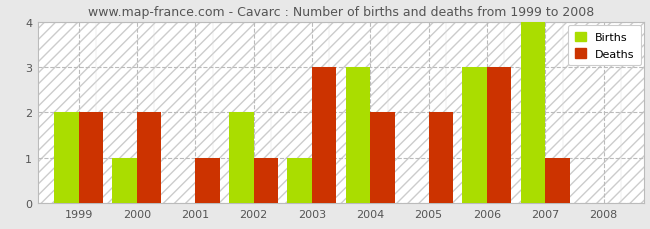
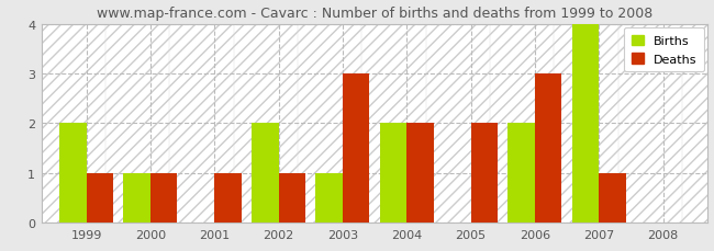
Deaths/1999: 2 -> 1
Deaths/2000: 2 -> 1
Births/2004: 3 -> 2
Births/2006: 3 -> 2
